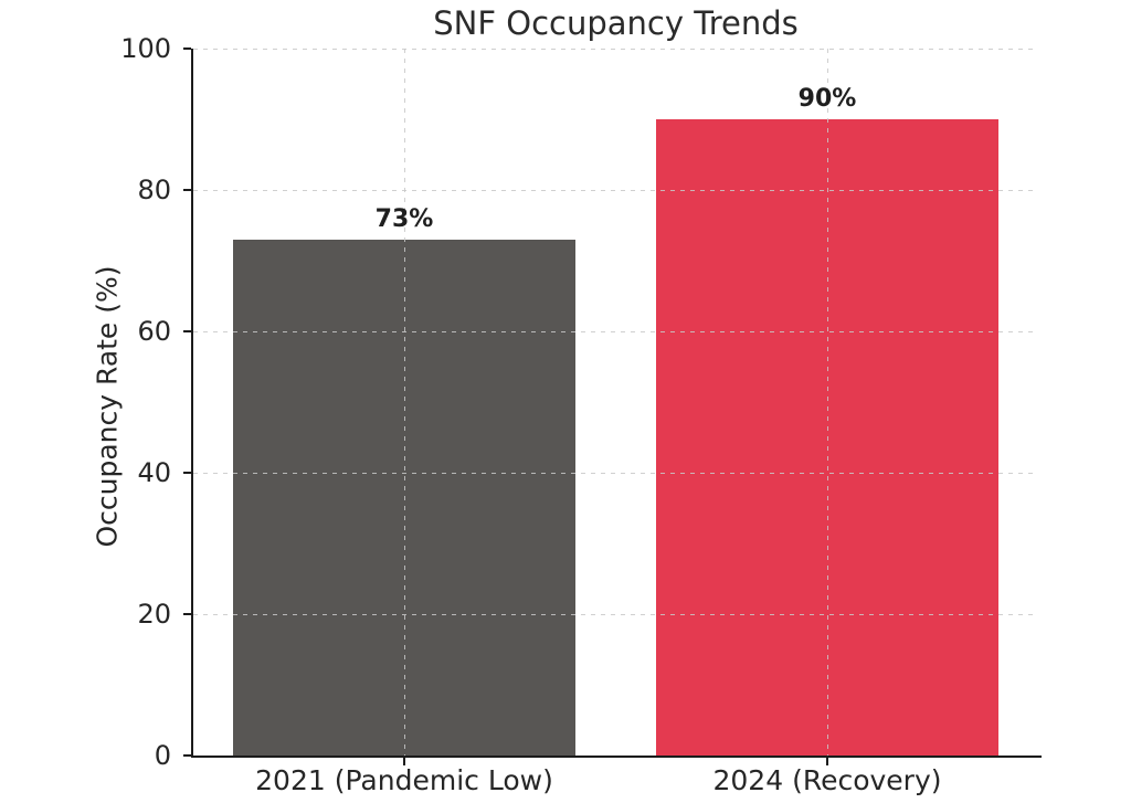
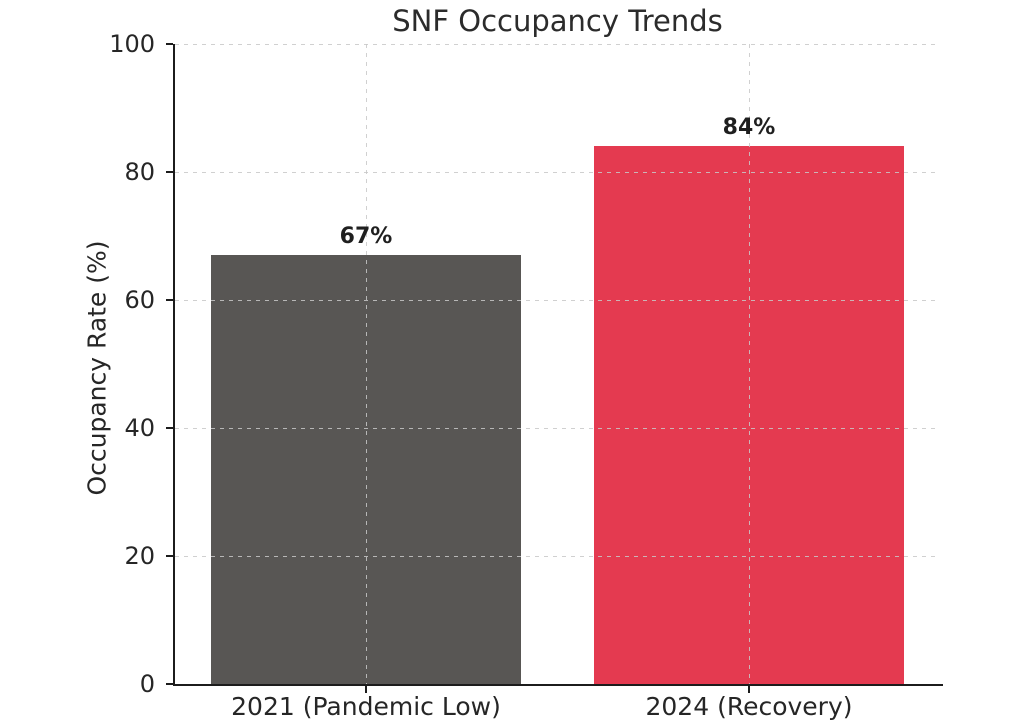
2021 (Pandemic Low): 73% -> 67%
2024 (Recovery): 90% -> 84%
